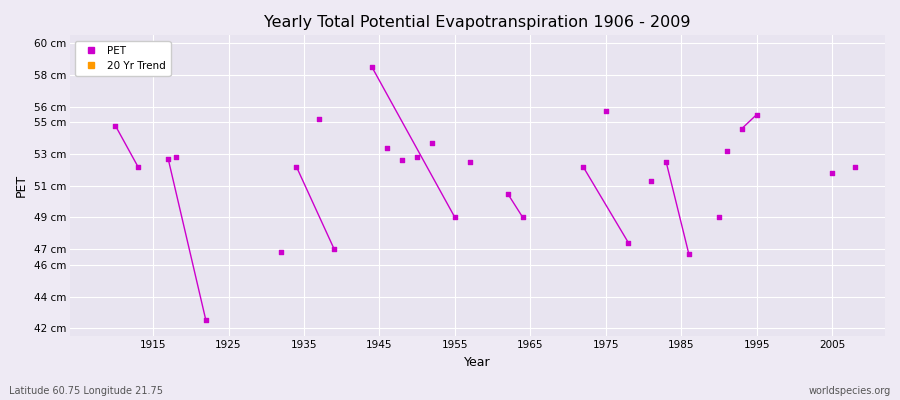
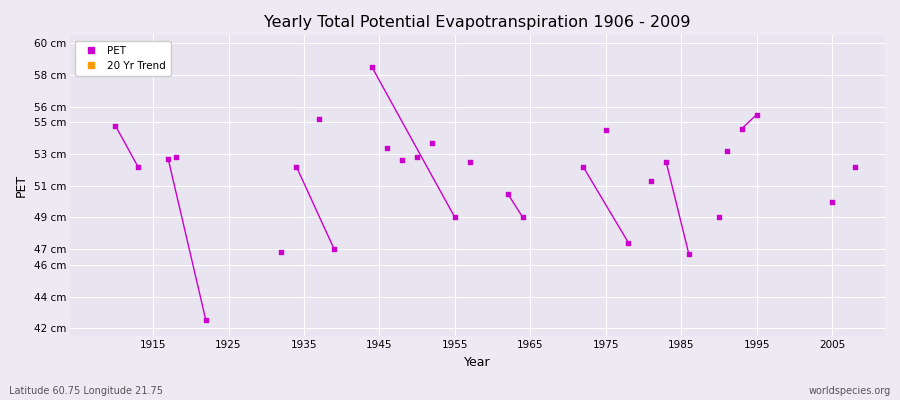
1975: 55.7 cm -> 54.5 cm
2005: 51.8 cm -> 50.0 cm
